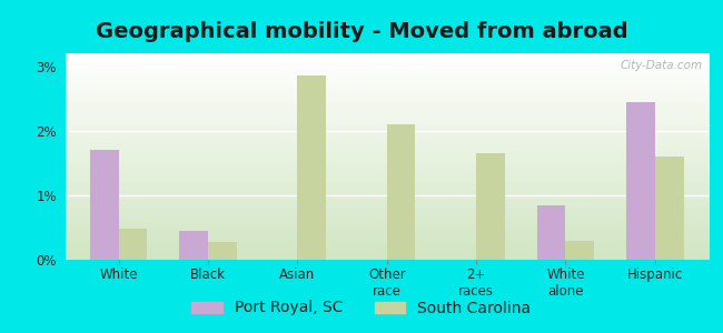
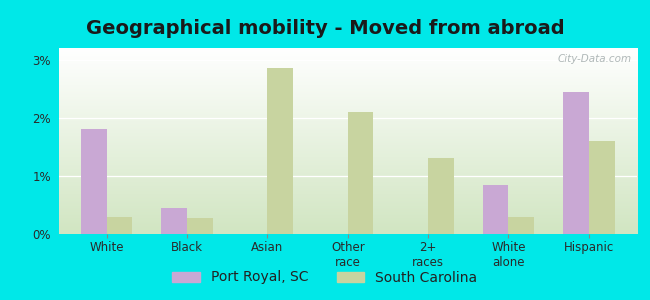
Port Royal, SC/White: 1.70% -> 1.80%
South Carolina/White: 0.48% -> 0.30%
South Carolina/2+ races: 1.66% -> 1.30%
